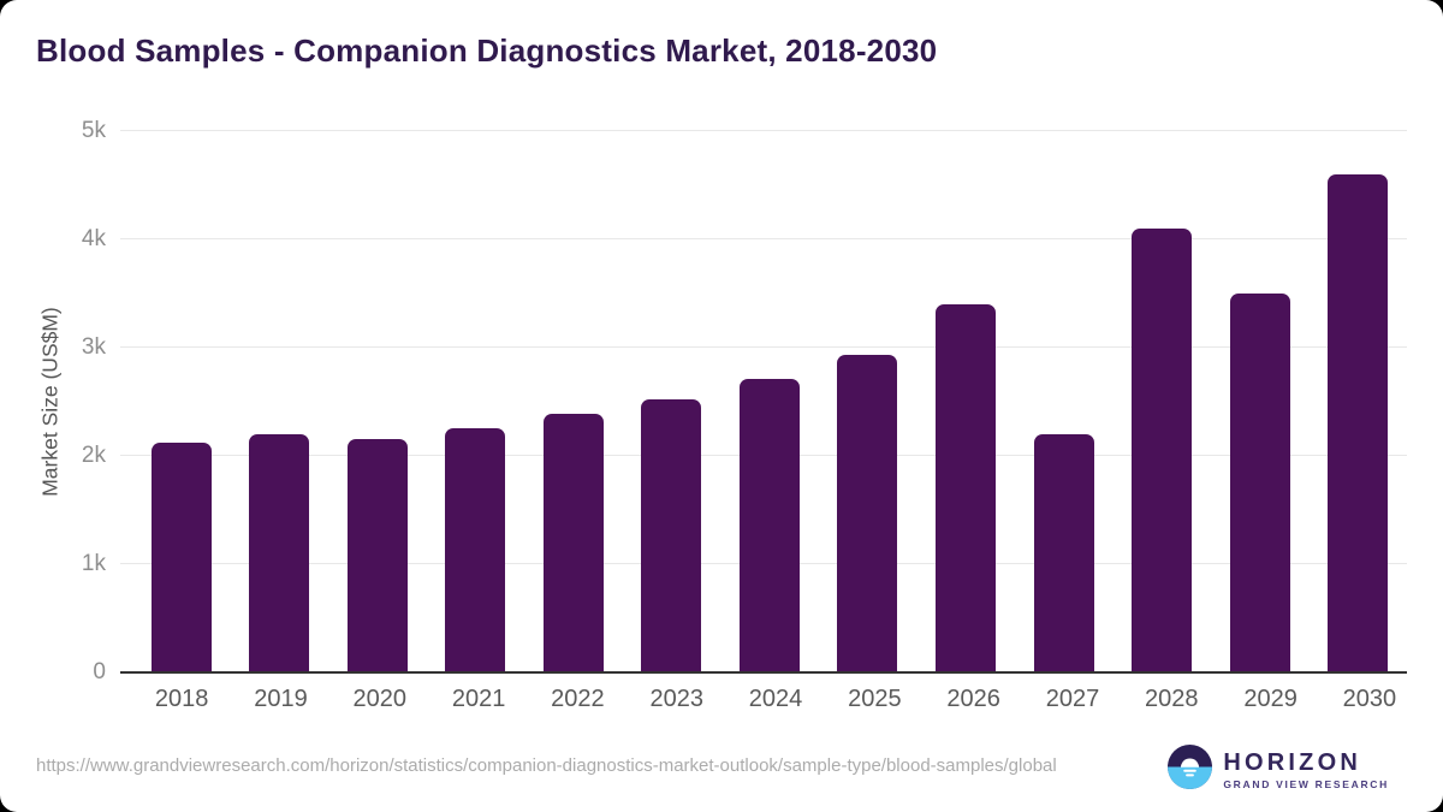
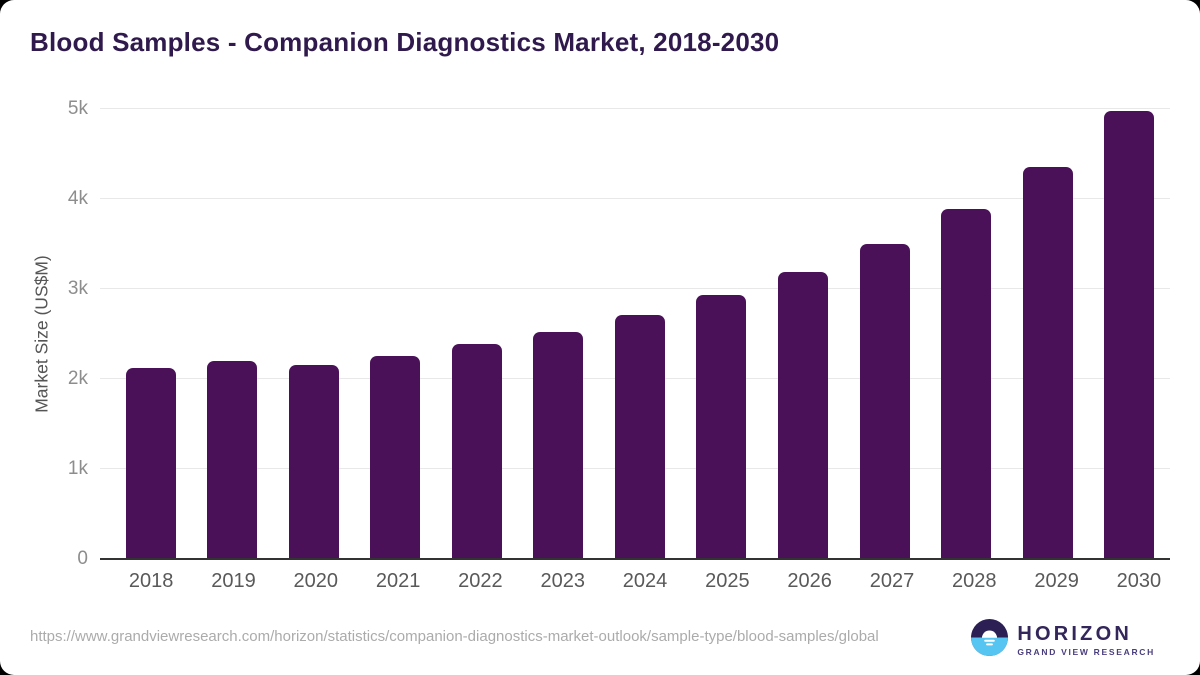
2026: 3.4k -> 3.2k
2027: 2.2k -> 3.5k
2028: 4.1k -> 3.9k
2029: 3.5k -> 4.4k
2030: 4.6k -> 5.0k
